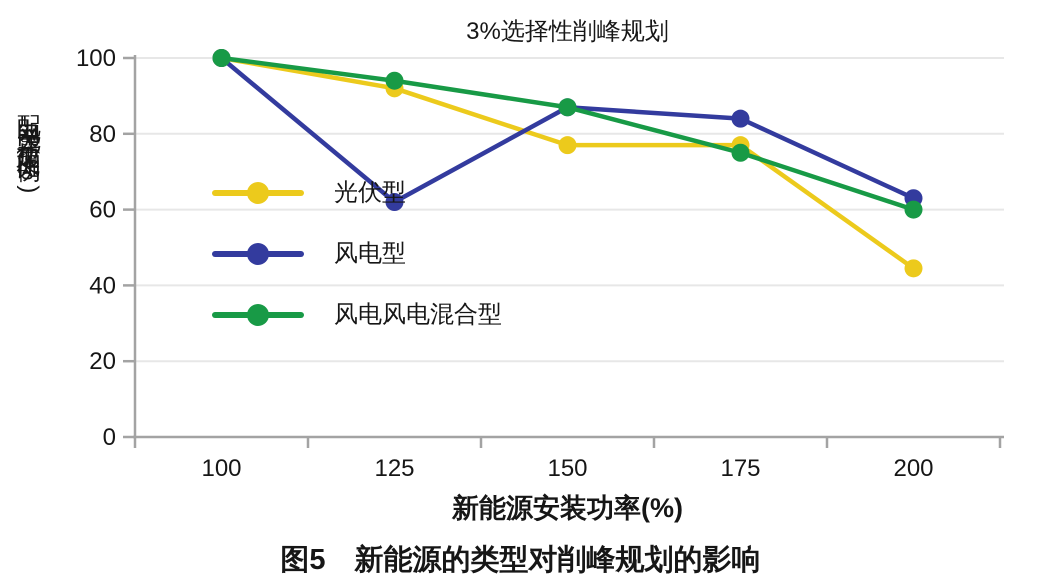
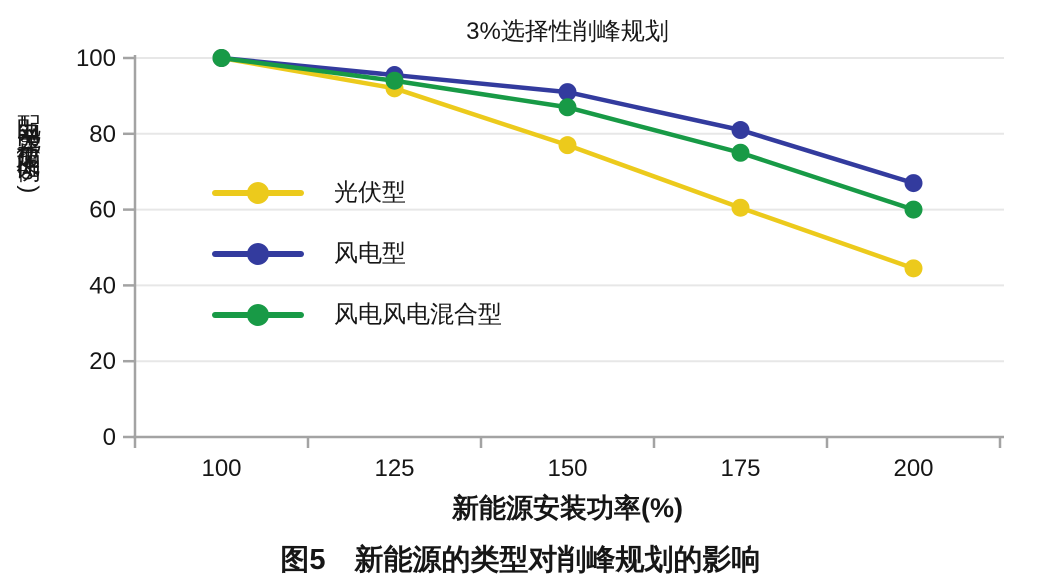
风电型/125: 62 -> 96
风电型/150: 87 -> 91
光伏型/175: 77 -> 60
风电型/175: 84 -> 81
风电型/200: 63 -> 67
